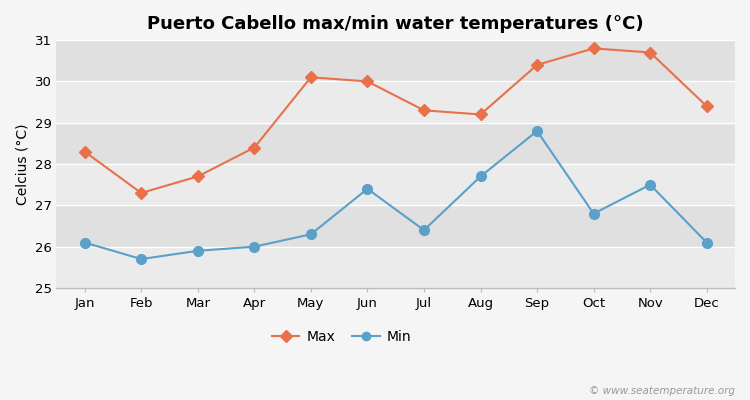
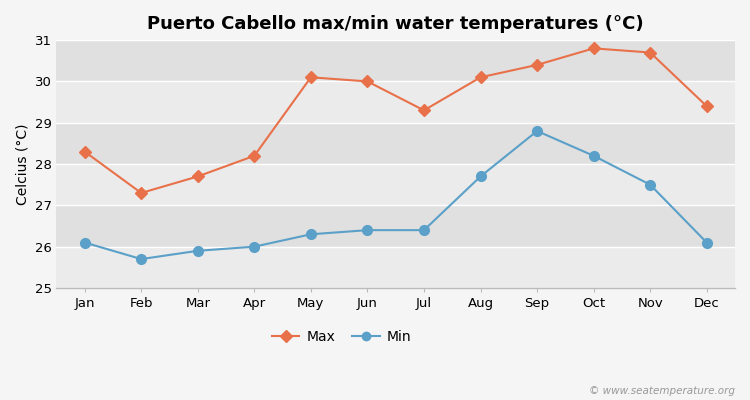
Max/Apr: 28.4 -> 28.2
Min/Jun: 27.4 -> 26.4
Max/Aug: 29.2 -> 30.1
Min/Oct: 26.8 -> 28.2
